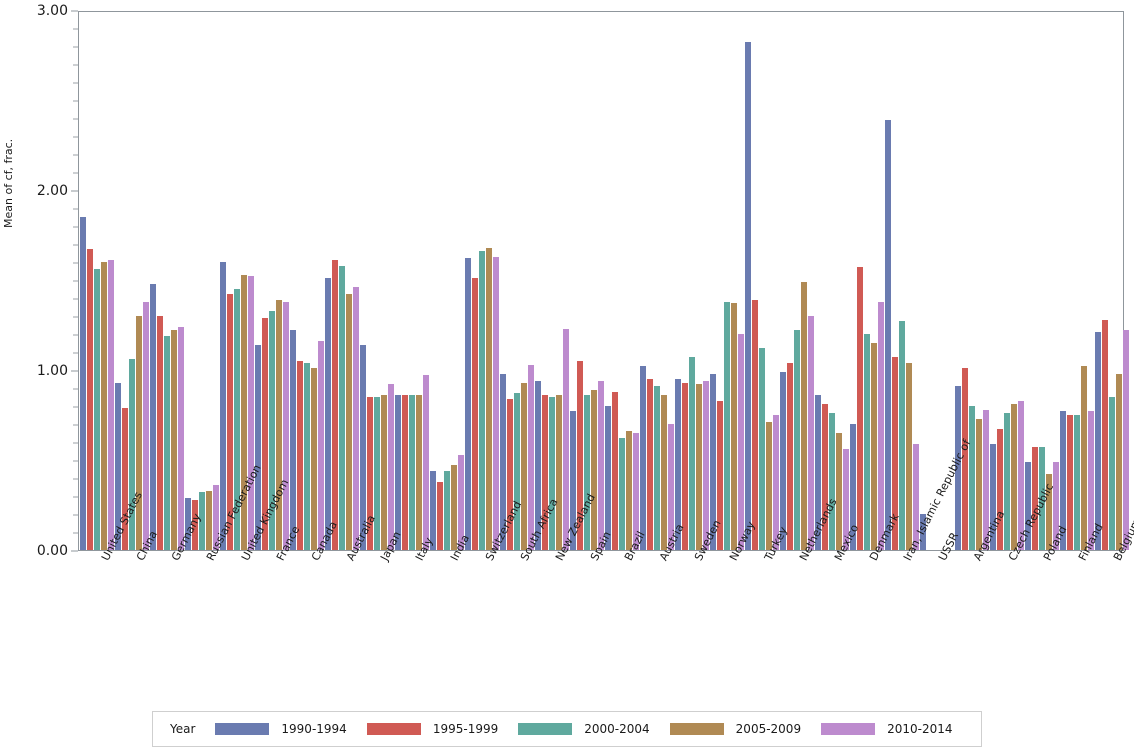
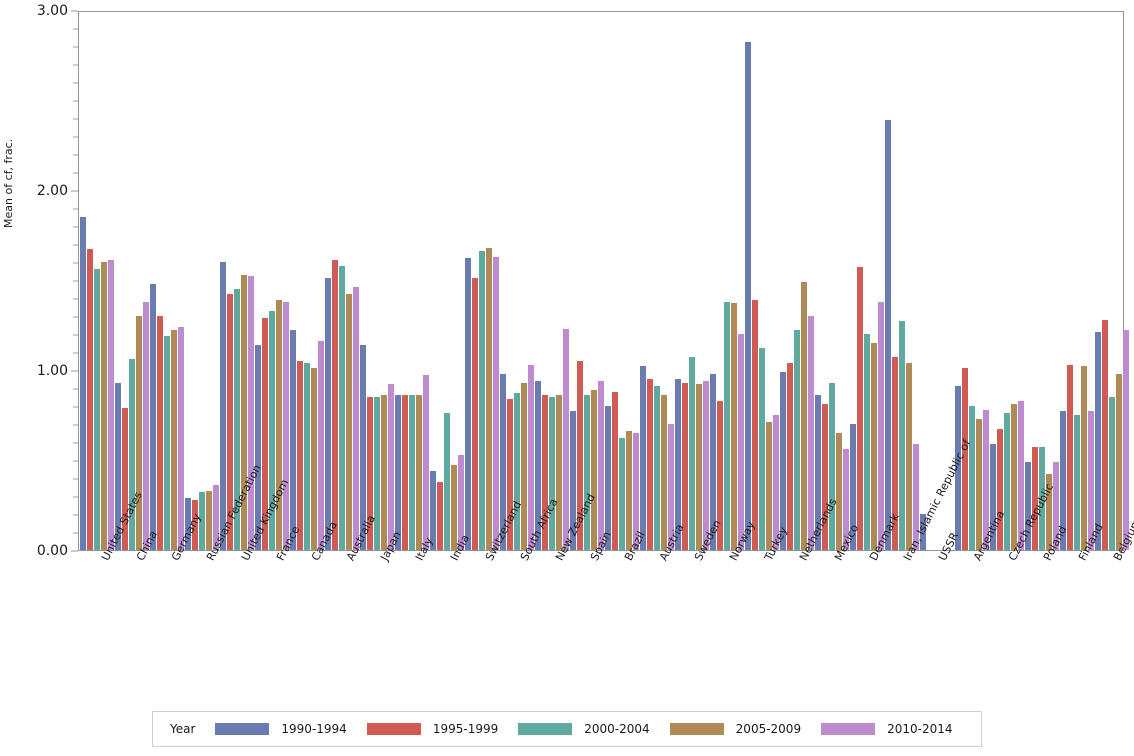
2000-2004/India: 0.44 -> 0.76
2000-2004/Mexico: 0.76 -> 0.93
1995-1999/Finland: 0.75 -> 1.03
